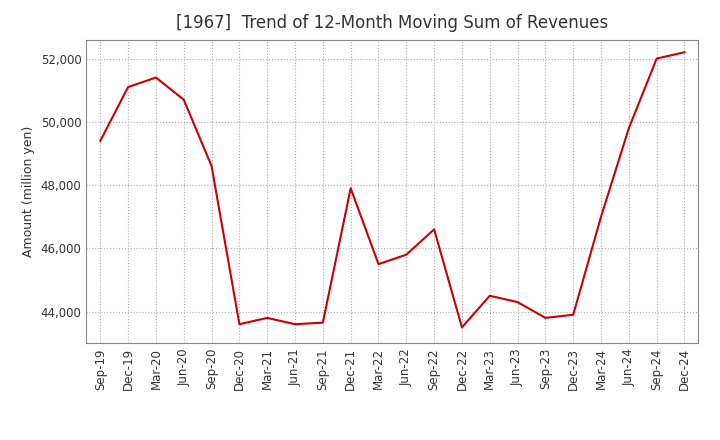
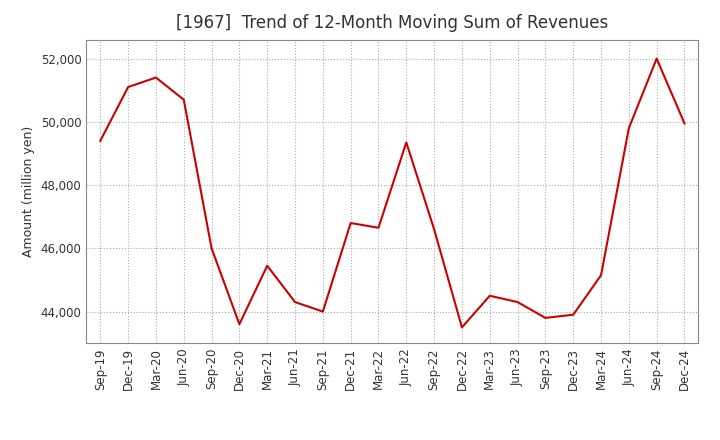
Sep-20: 48,600 -> 46,000
Mar-21: 43,800 -> 45,450
Jun-21: 43,600 -> 44,300
Sep-21: 43,650 -> 44,000
Dec-21: 47,900 -> 46,800
Mar-22: 45,500 -> 46,650
Jun-22: 45,800 -> 49,350
Mar-24: 47,000 -> 45,150
Dec-24: 52,200 -> 49,950
